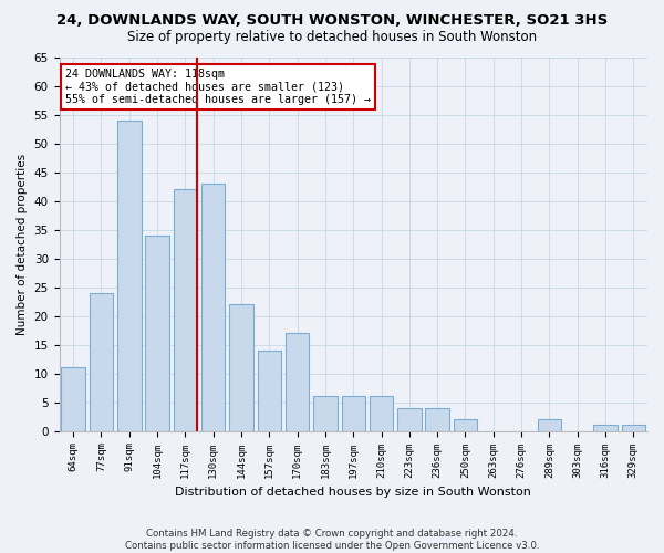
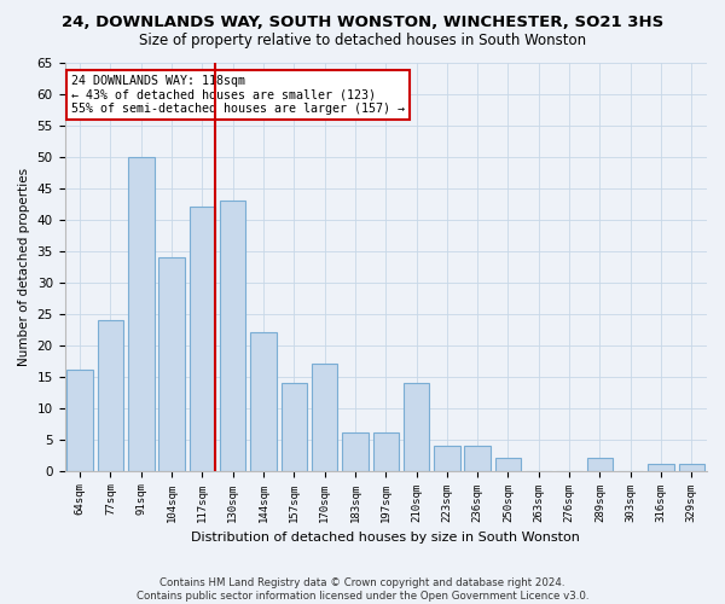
64sqm: 11 -> 16
91sqm: 54 -> 50
210sqm: 6 -> 14
